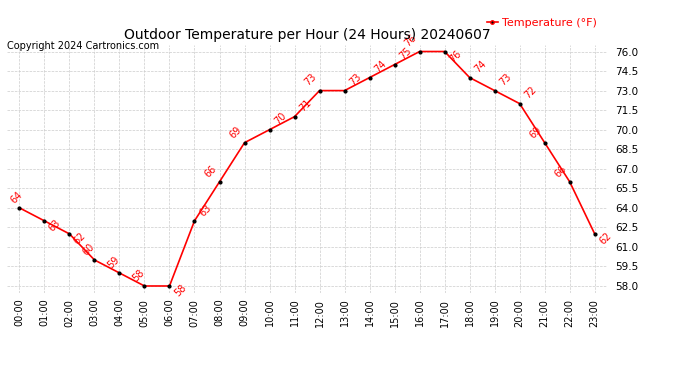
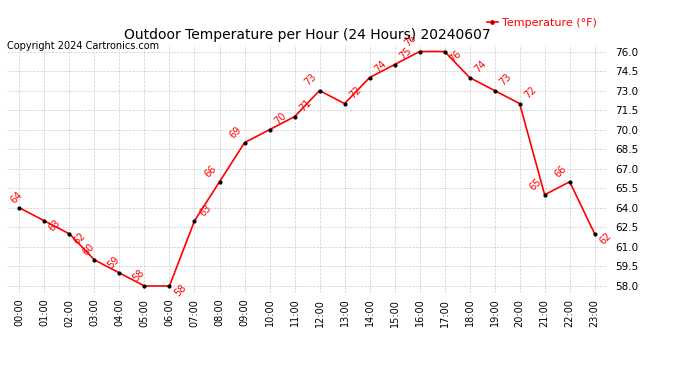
13:00: 73 -> 72
21:00: 69 -> 65
